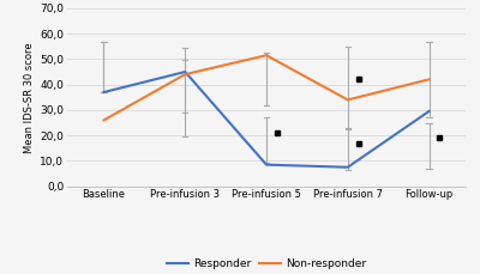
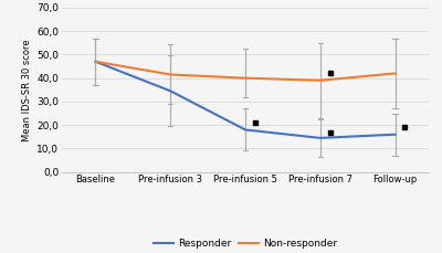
Responder/Baseline: 37,0 -> 47,0
Non-responder/Baseline: 26,0 -> 47,0
Responder/Pre-infusion 3: 45,0 -> 34,5
Non-responder/Pre-infusion 3: 44,0 -> 41,5
Responder/Pre-infusion 5: 8,5 -> 18,0
Non-responder/Pre-infusion 5: 51,5 -> 40,0
Responder/Pre-infusion 7: 7,5 -> 14,5
Non-responder/Pre-infusion 7: 34,0 -> 39,0
Responder/Follow-up: 29,5 -> 16,0
